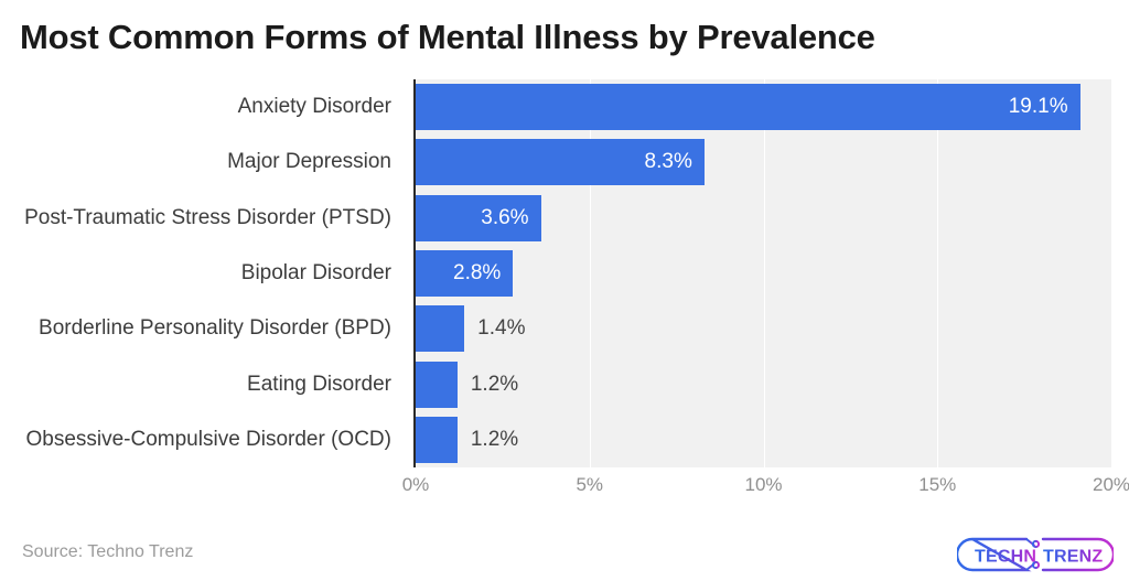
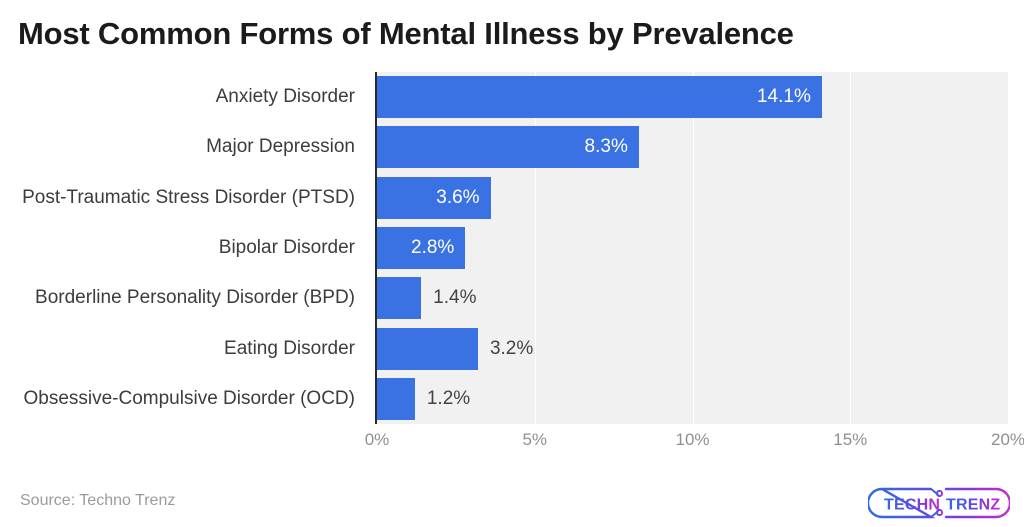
Anxiety Disorder: 19.1% -> 14.1%
Eating Disorder: 1.2% -> 3.2%
